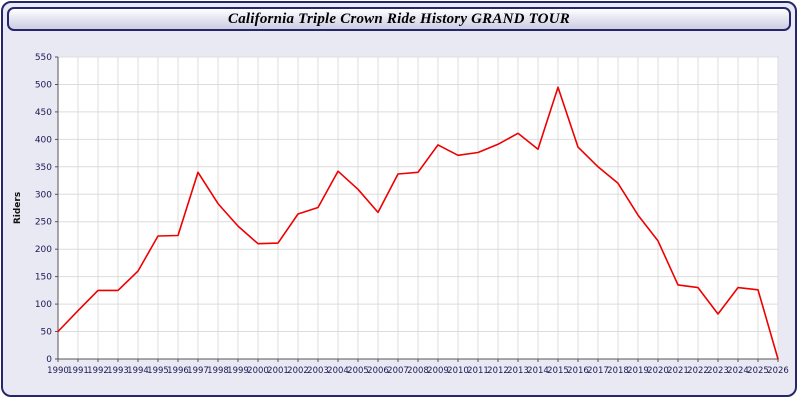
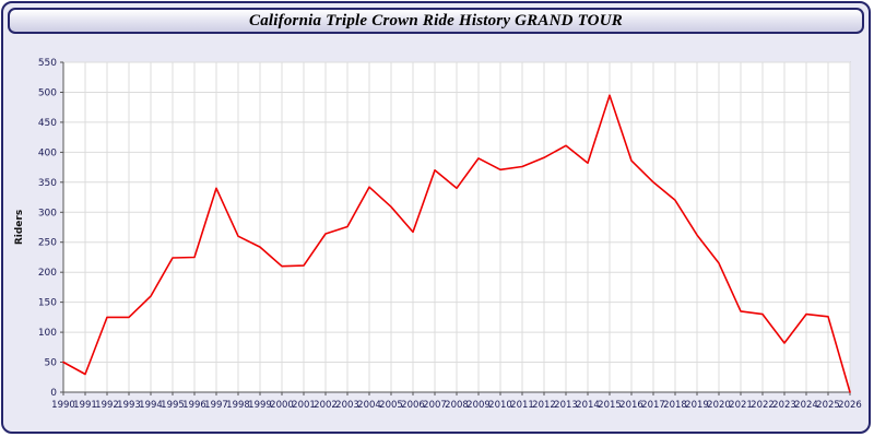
1991: 90 -> 30
1998: 280 -> 260
2007: 340 -> 370
